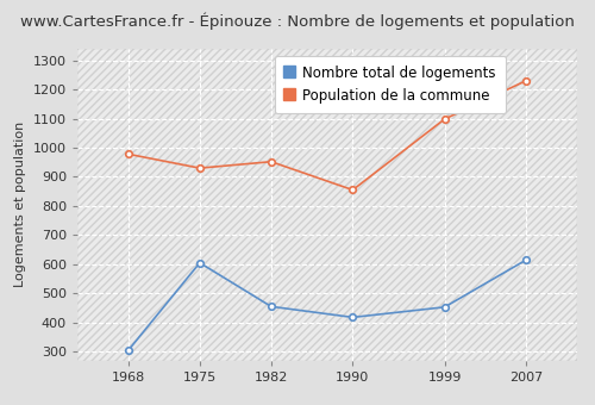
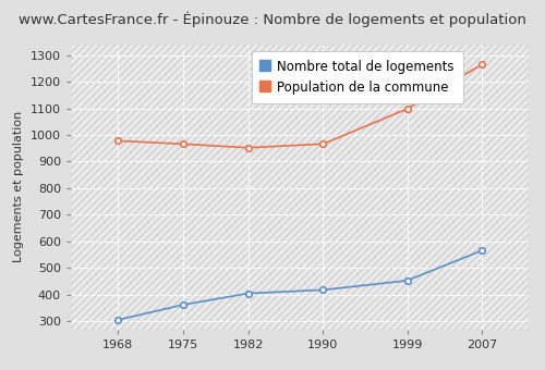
Nombre total de logements/1975: 605 -> 362
Population de la commune/1975: 930 -> 966
Nombre total de logements/1982: 455 -> 405
Population de la commune/1990: 855 -> 966
Nombre total de logements/2007: 615 -> 566
Population de la commune/2007: 1230 -> 1265
